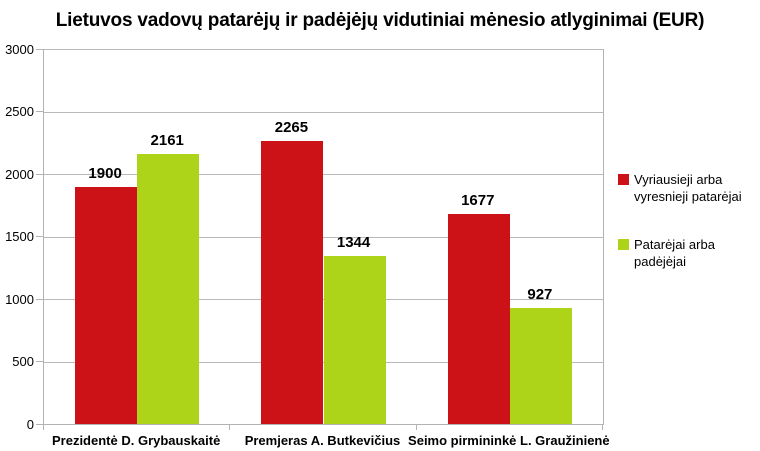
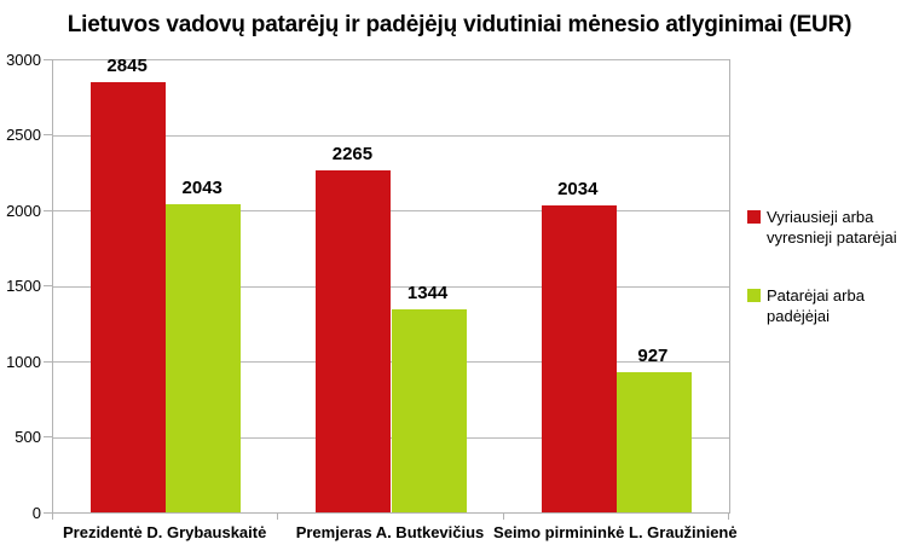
Vyriausieji arba vyresnieji patarėjai/Prezidentė D. Grybauskaitė: 1900 -> 2845
Patarėjai arba padėjėjai/Prezidentė D. Grybauskaitė: 2161 -> 2043
Vyriausieji arba vyresnieji patarėjai/Seimo pirmininkė L. Graužinienė: 1677 -> 2034
